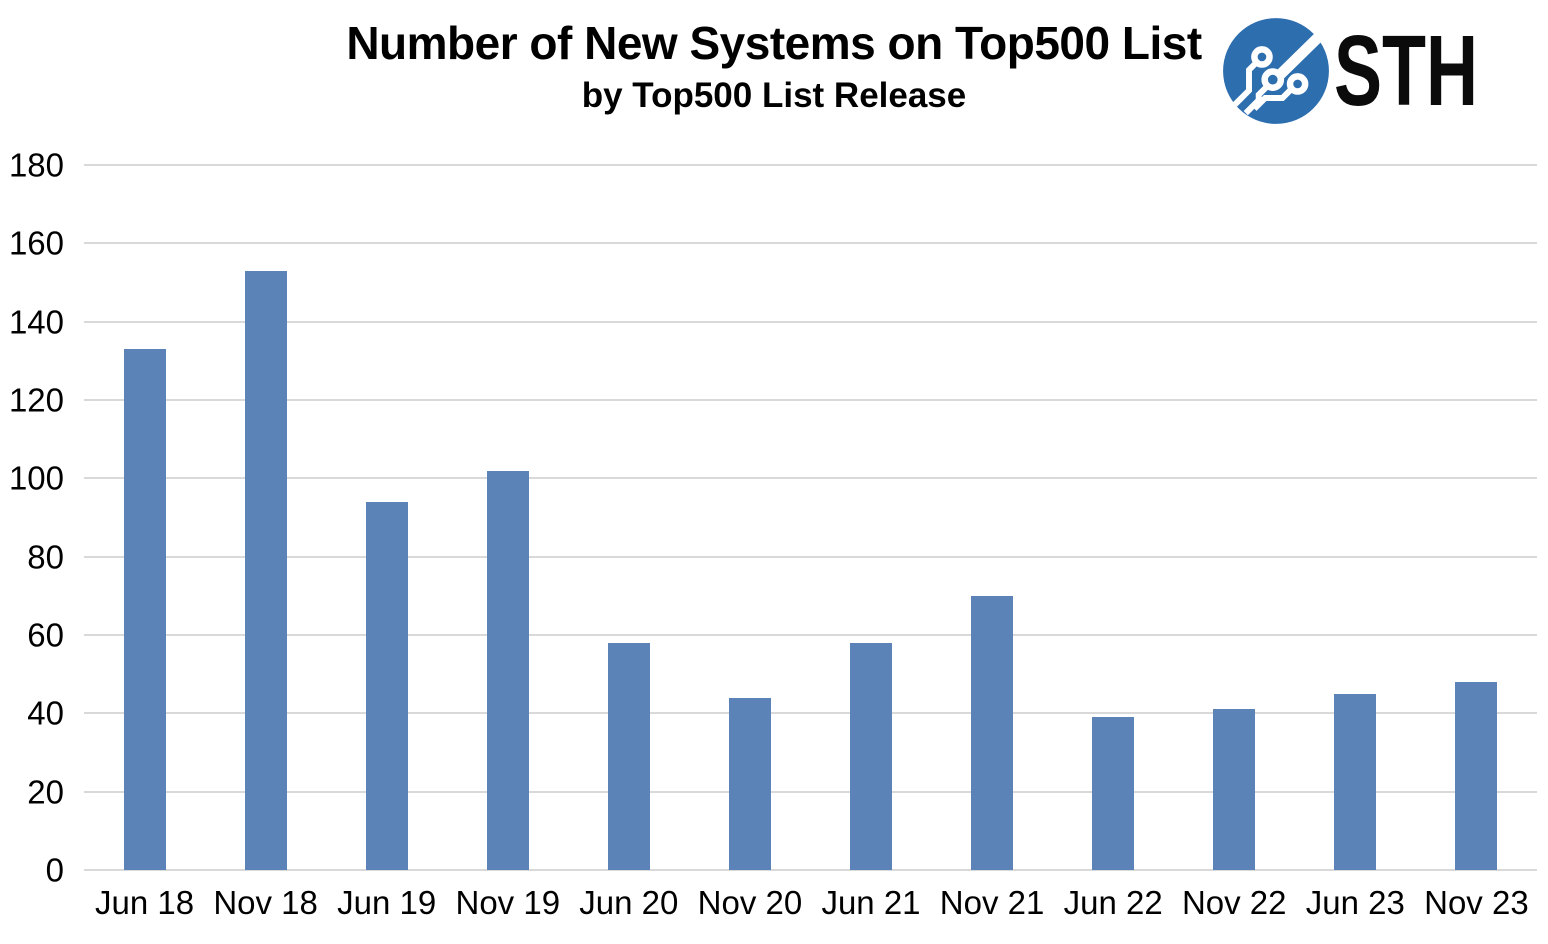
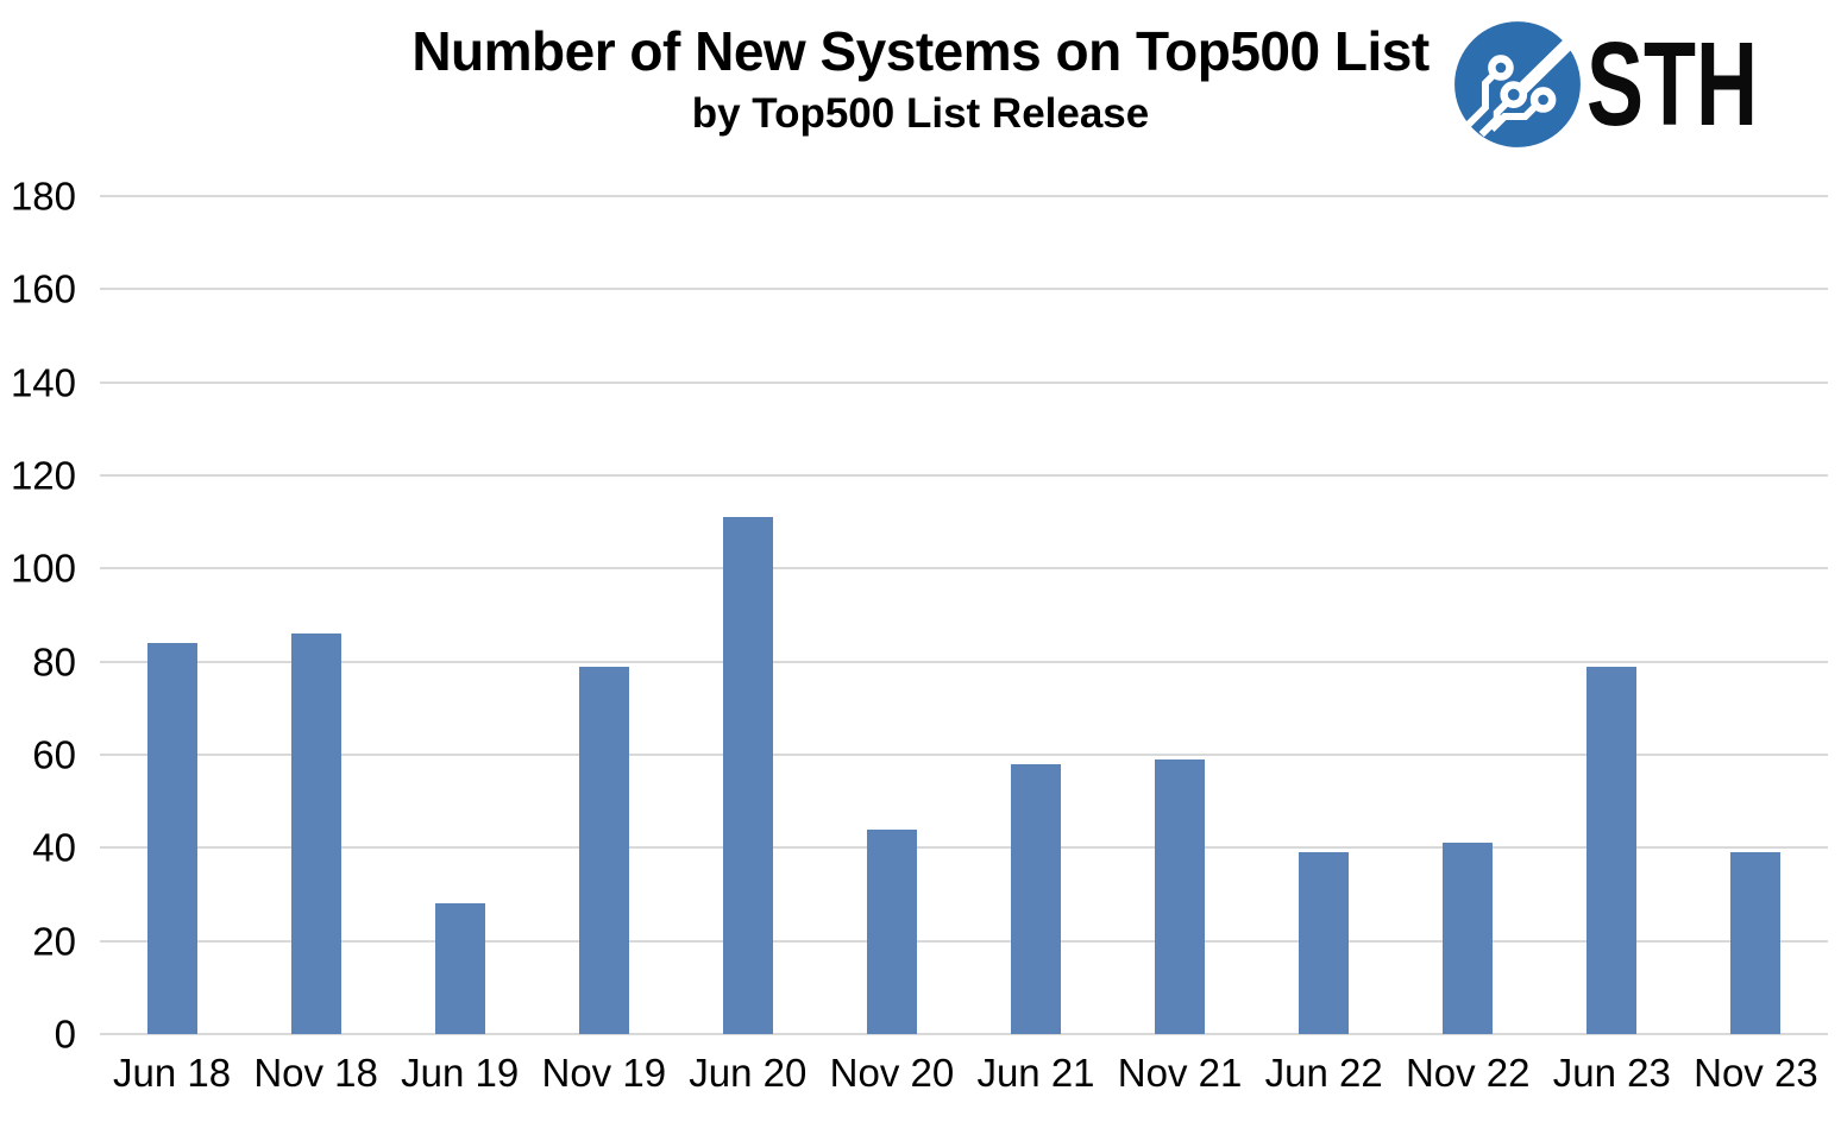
Jun 18: 133 -> 84
Nov 18: 153 -> 86
Jun 19: 94 -> 28
Nov 19: 102 -> 79
Jun 20: 58 -> 111
Nov 21: 70 -> 59
Jun 23: 45 -> 79
Nov 23: 48 -> 39
